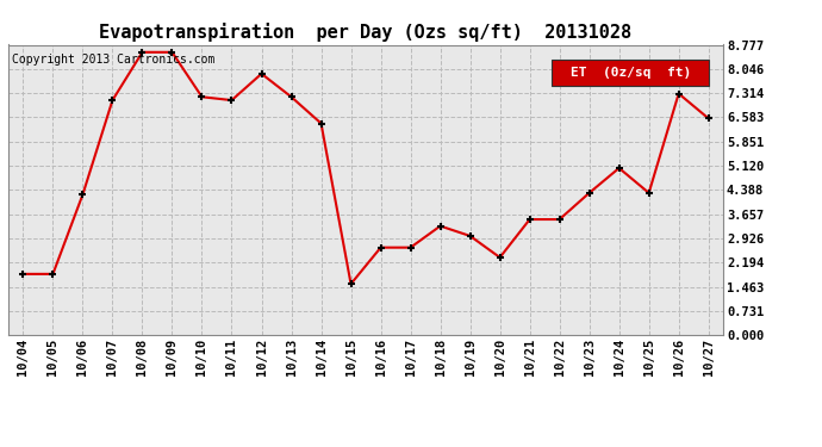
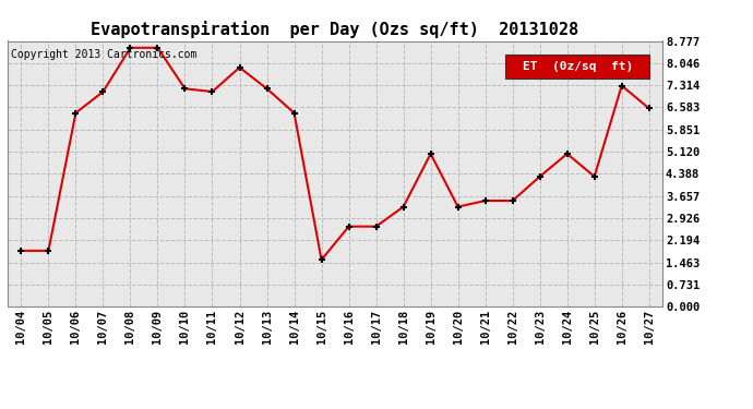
10/06: 4.25 -> 6.40
10/19: 3.00 -> 5.05
10/20: 2.35 -> 3.30
